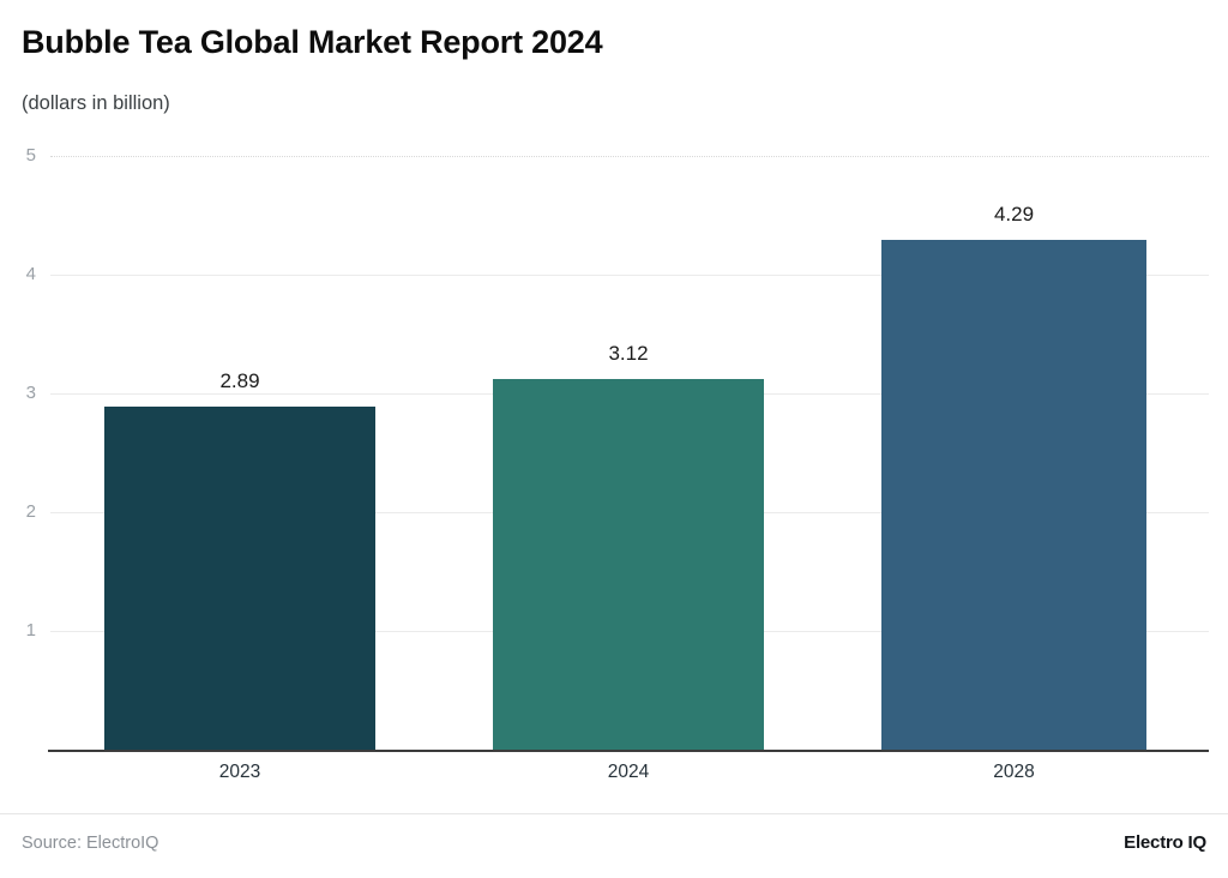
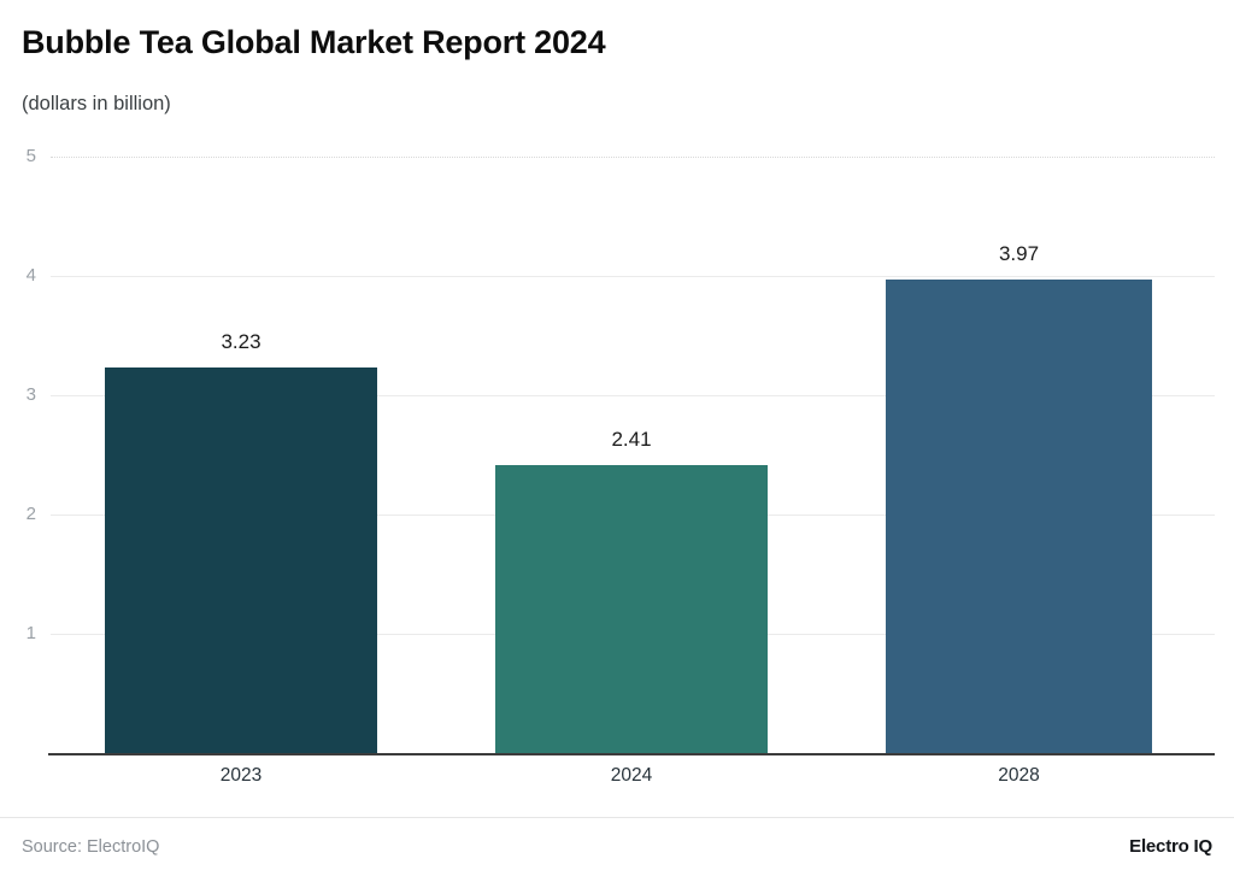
2023: 2.89 -> 3.23
2024: 3.12 -> 2.41
2028: 4.29 -> 3.97
